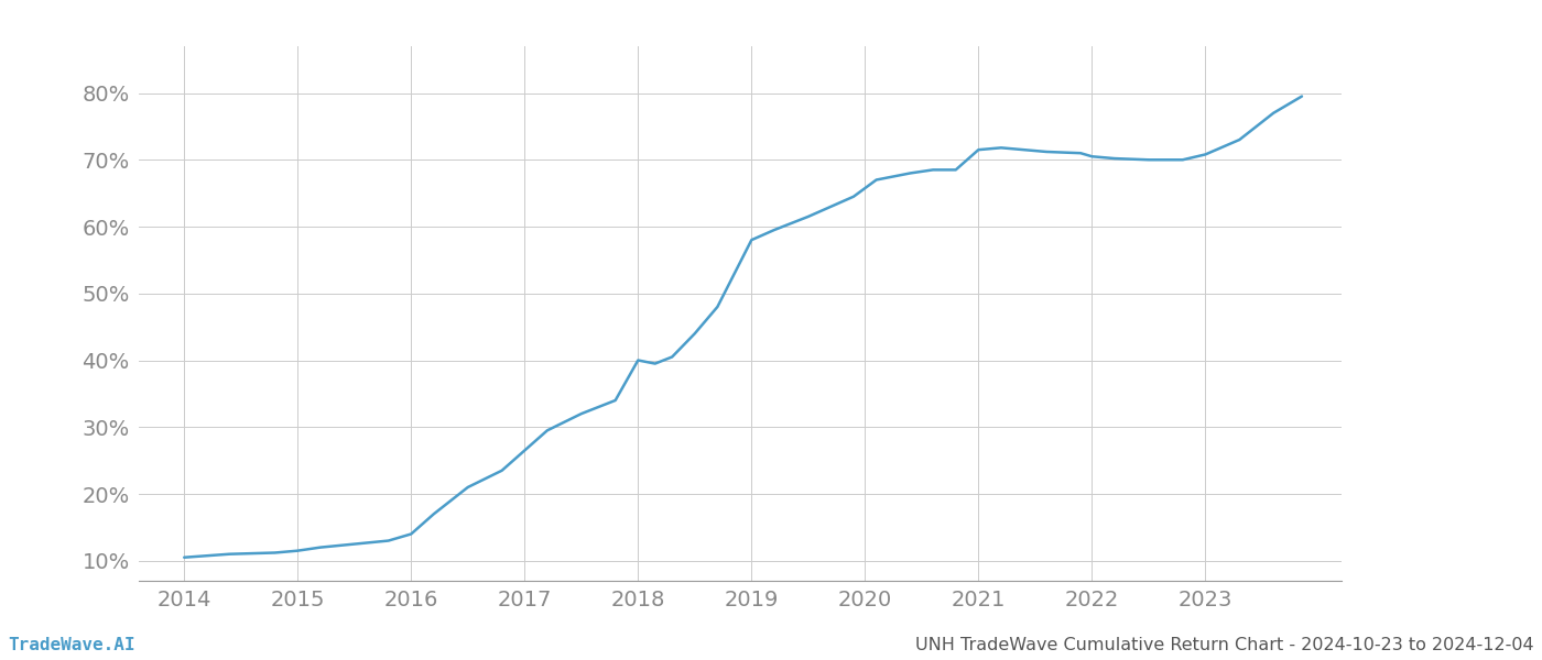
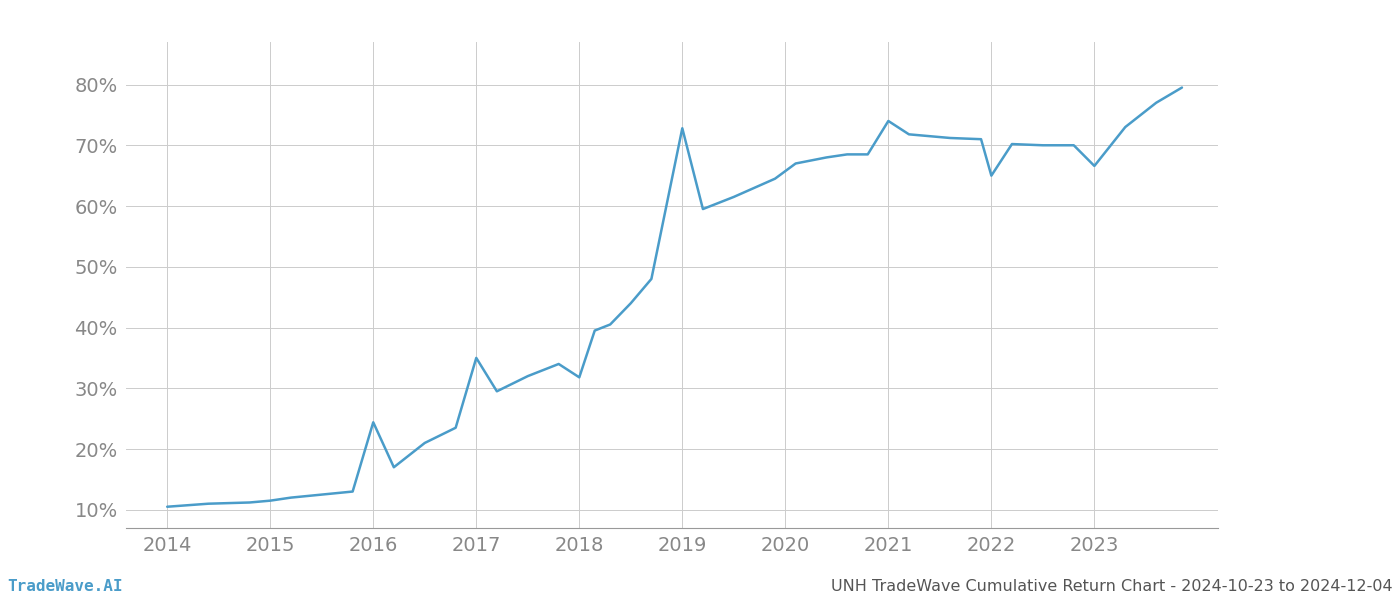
2016: 14.0% -> 24.4%
2017: 26.5% -> 35.0%
2018: 40.0% -> 31.8%
2019: 58.0% -> 72.8%
2021: 71.5% -> 74.0%
2022: 70.5% -> 65.0%
2023: 70.8% -> 66.6%
